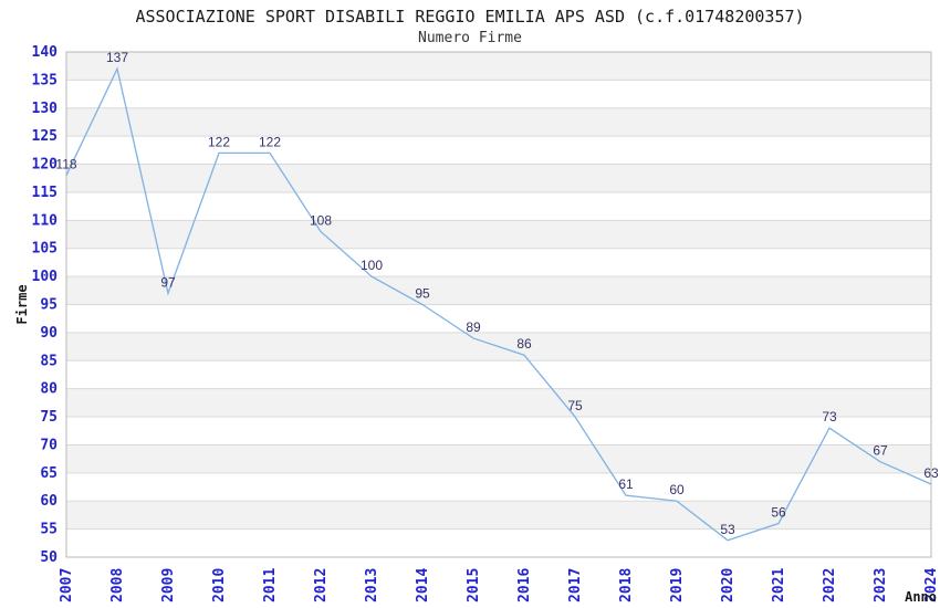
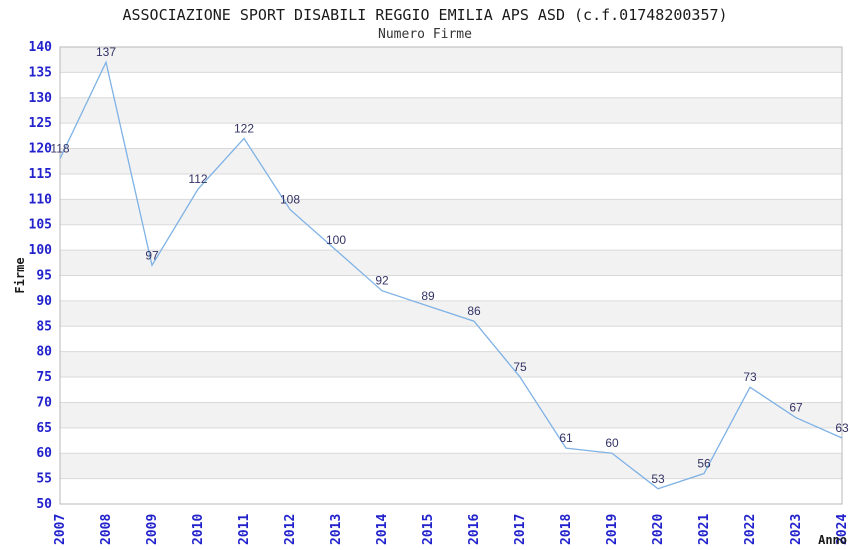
2010: 122 -> 112
2014: 95 -> 92
